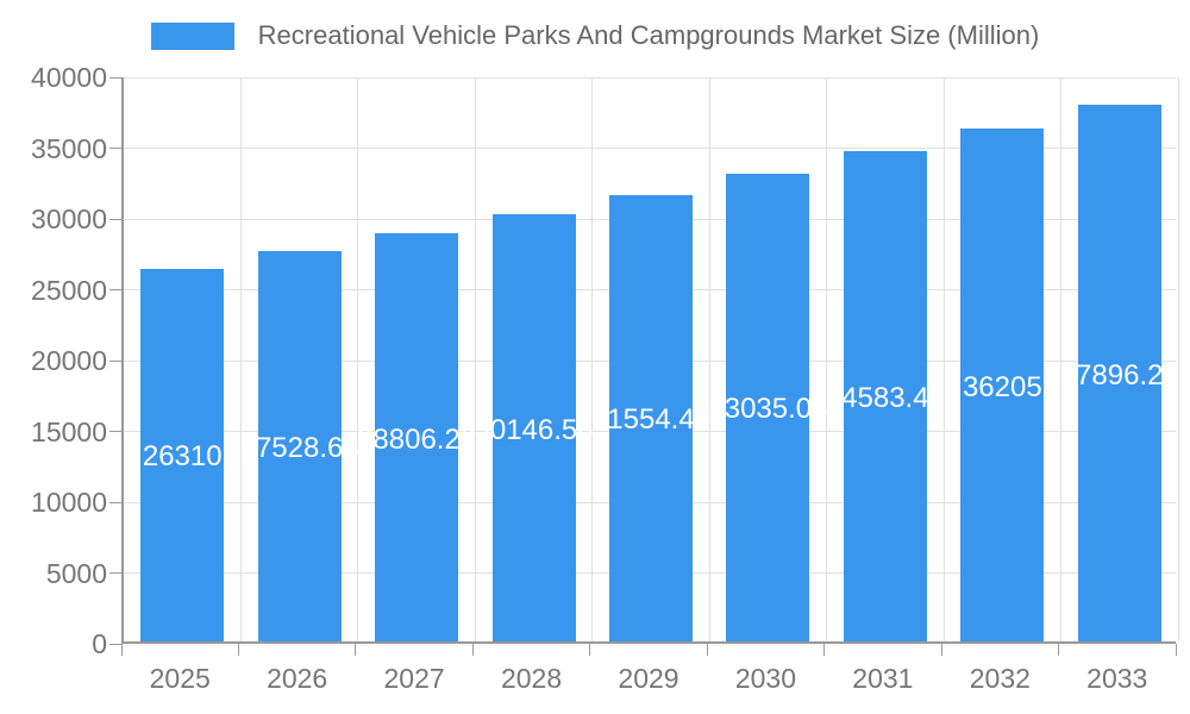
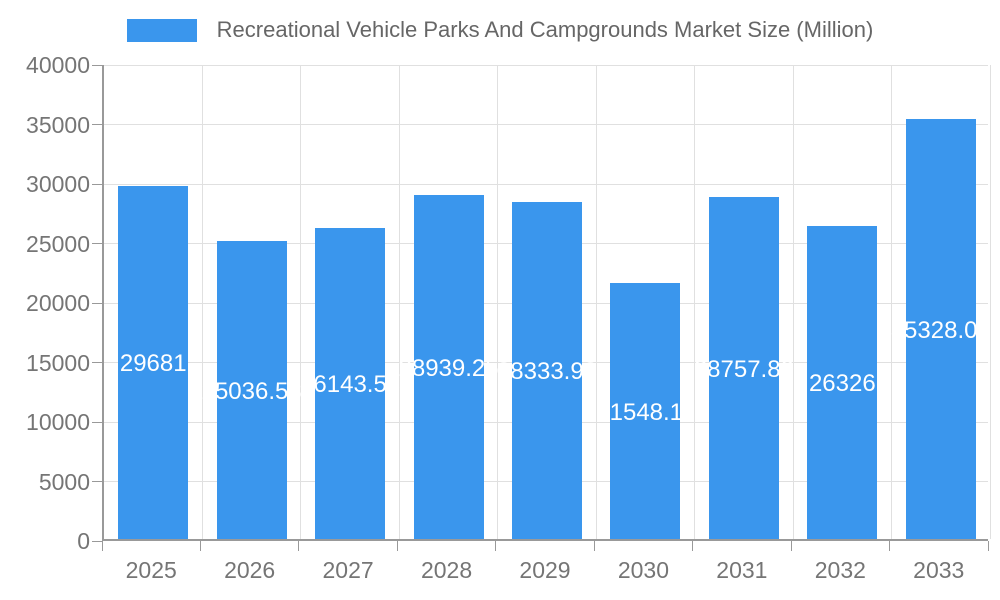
2025: 26310 -> 29681
2026: 27528.68 -> 25036.53
2027: 28806.28 -> 26143.58
2028: 30146.58 -> 28939.25
2029: 31554.48 -> 28333.93
2030: 33035.08 -> 21548.11
2031: 34583.48 -> 28757.80
2032: 36205 -> 26326
2033: 37896.28 -> 35328.02
